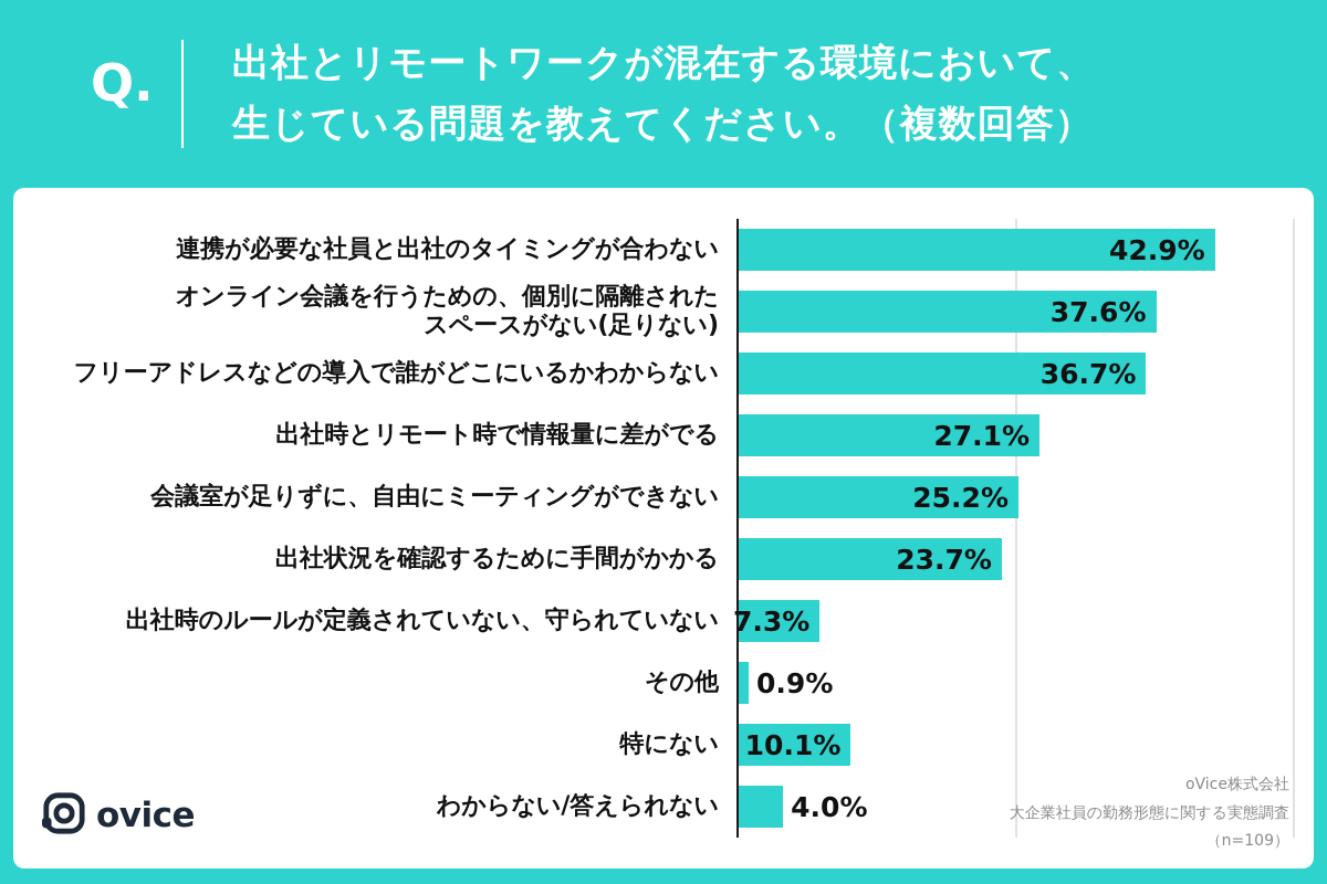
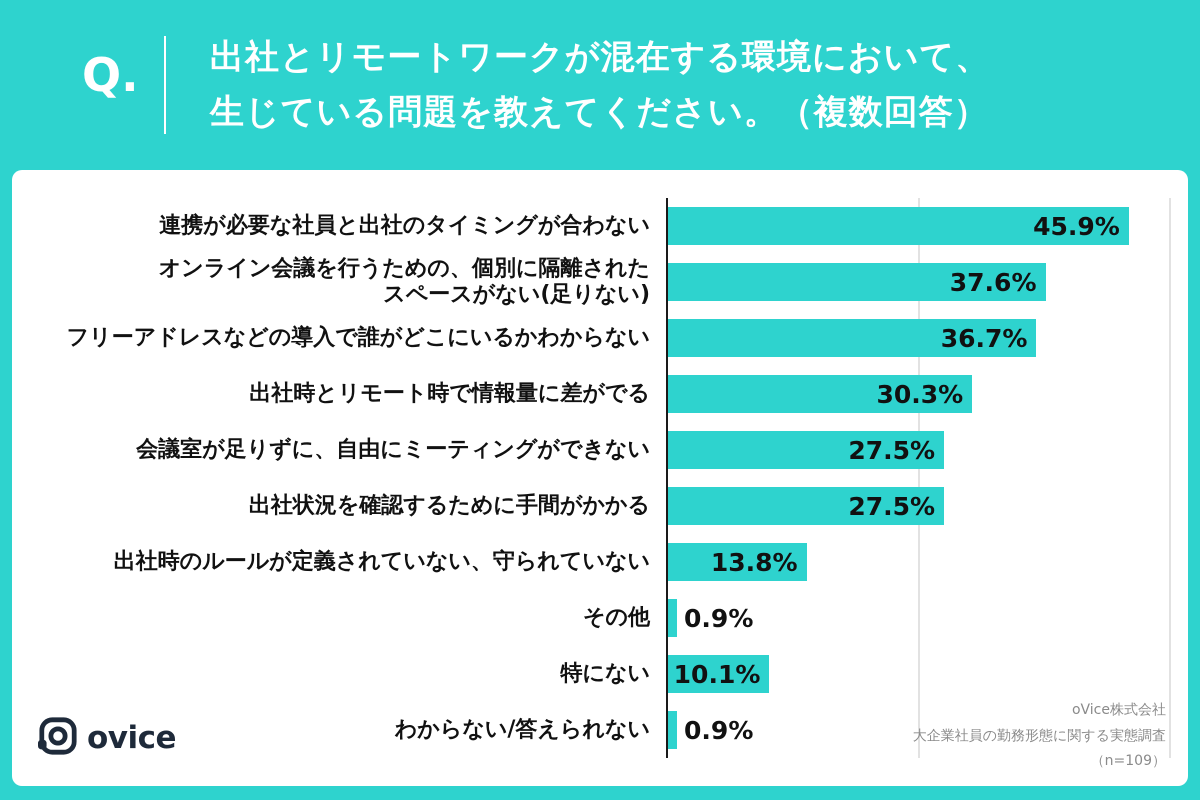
連携が必要な社員と出社のタイミングが合わない: 42.9% -> 45.9%
出社時とリモート時で情報量に差がでる: 27.1% -> 30.3%
会議室が足りずに、自由にミーティングができない: 25.2% -> 27.5%
出社状況を確認するために手間がかかる: 23.7% -> 27.5%
出社時のルールが定義されていない、守られていない: 7.3% -> 13.8%
わからない/答えられない: 4.0% -> 0.9%
